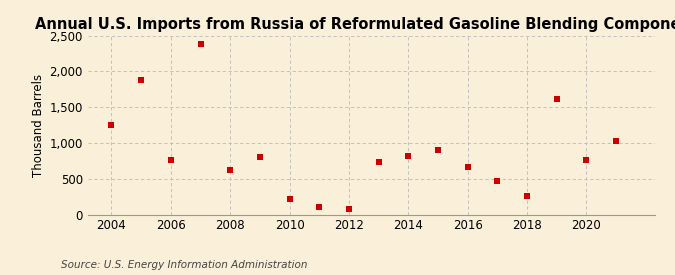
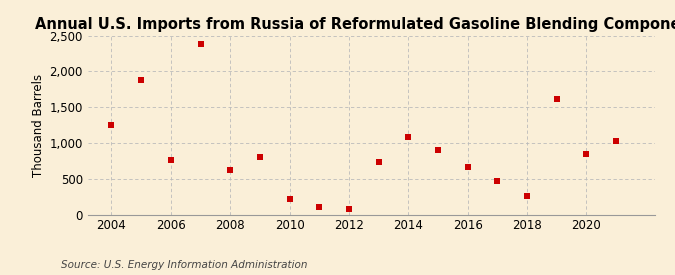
2014: 820 -> 1,080
2020: 760 -> 840
